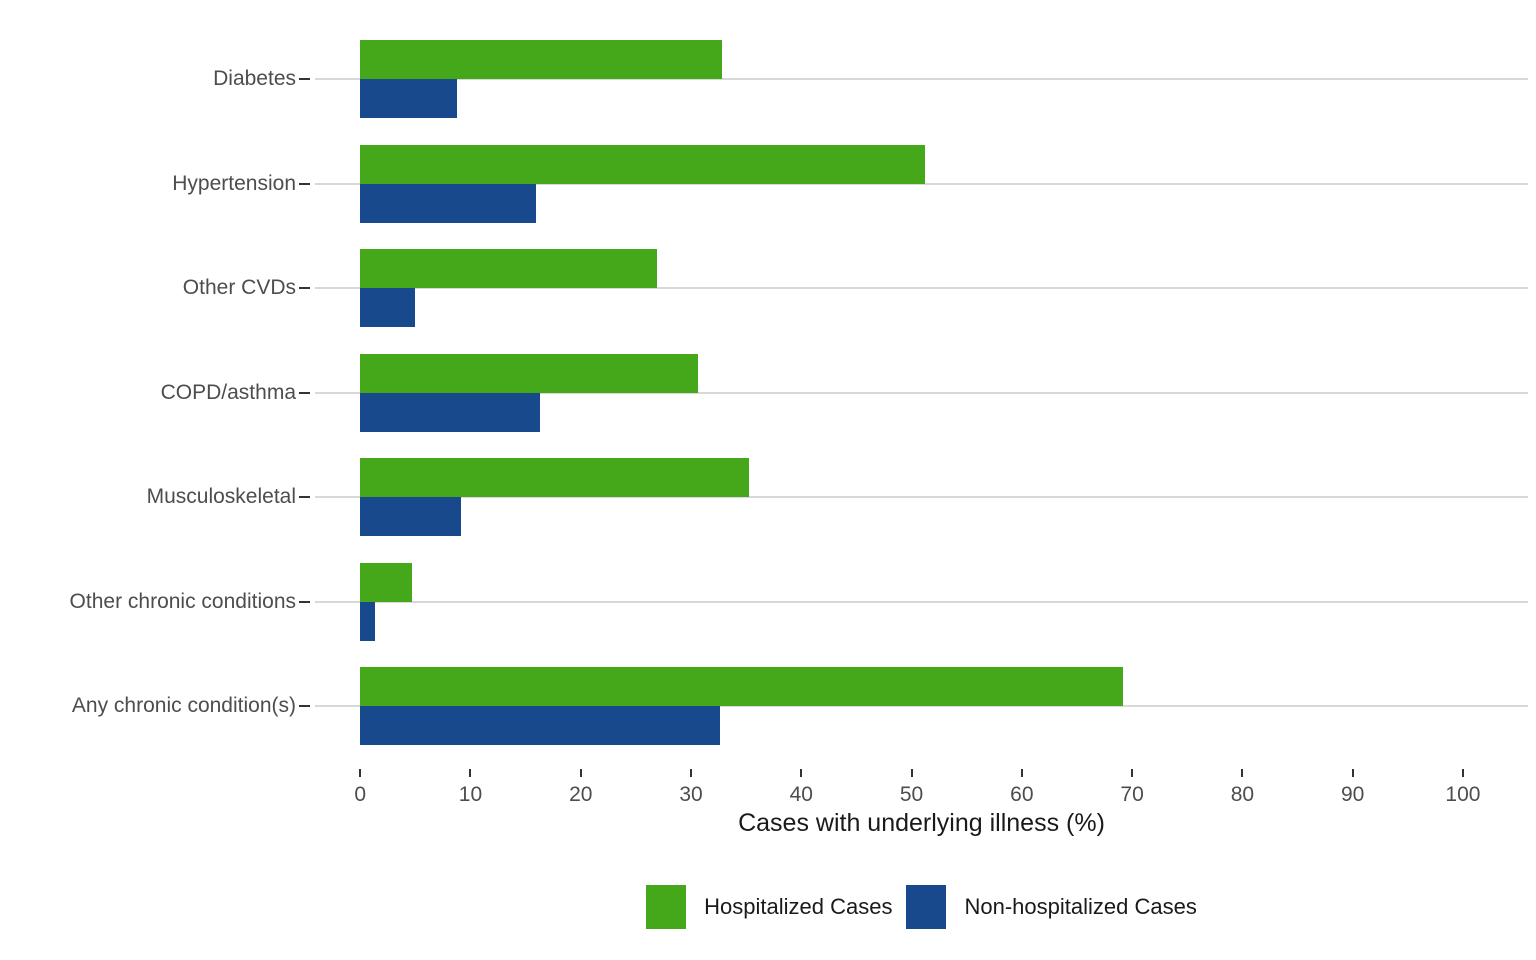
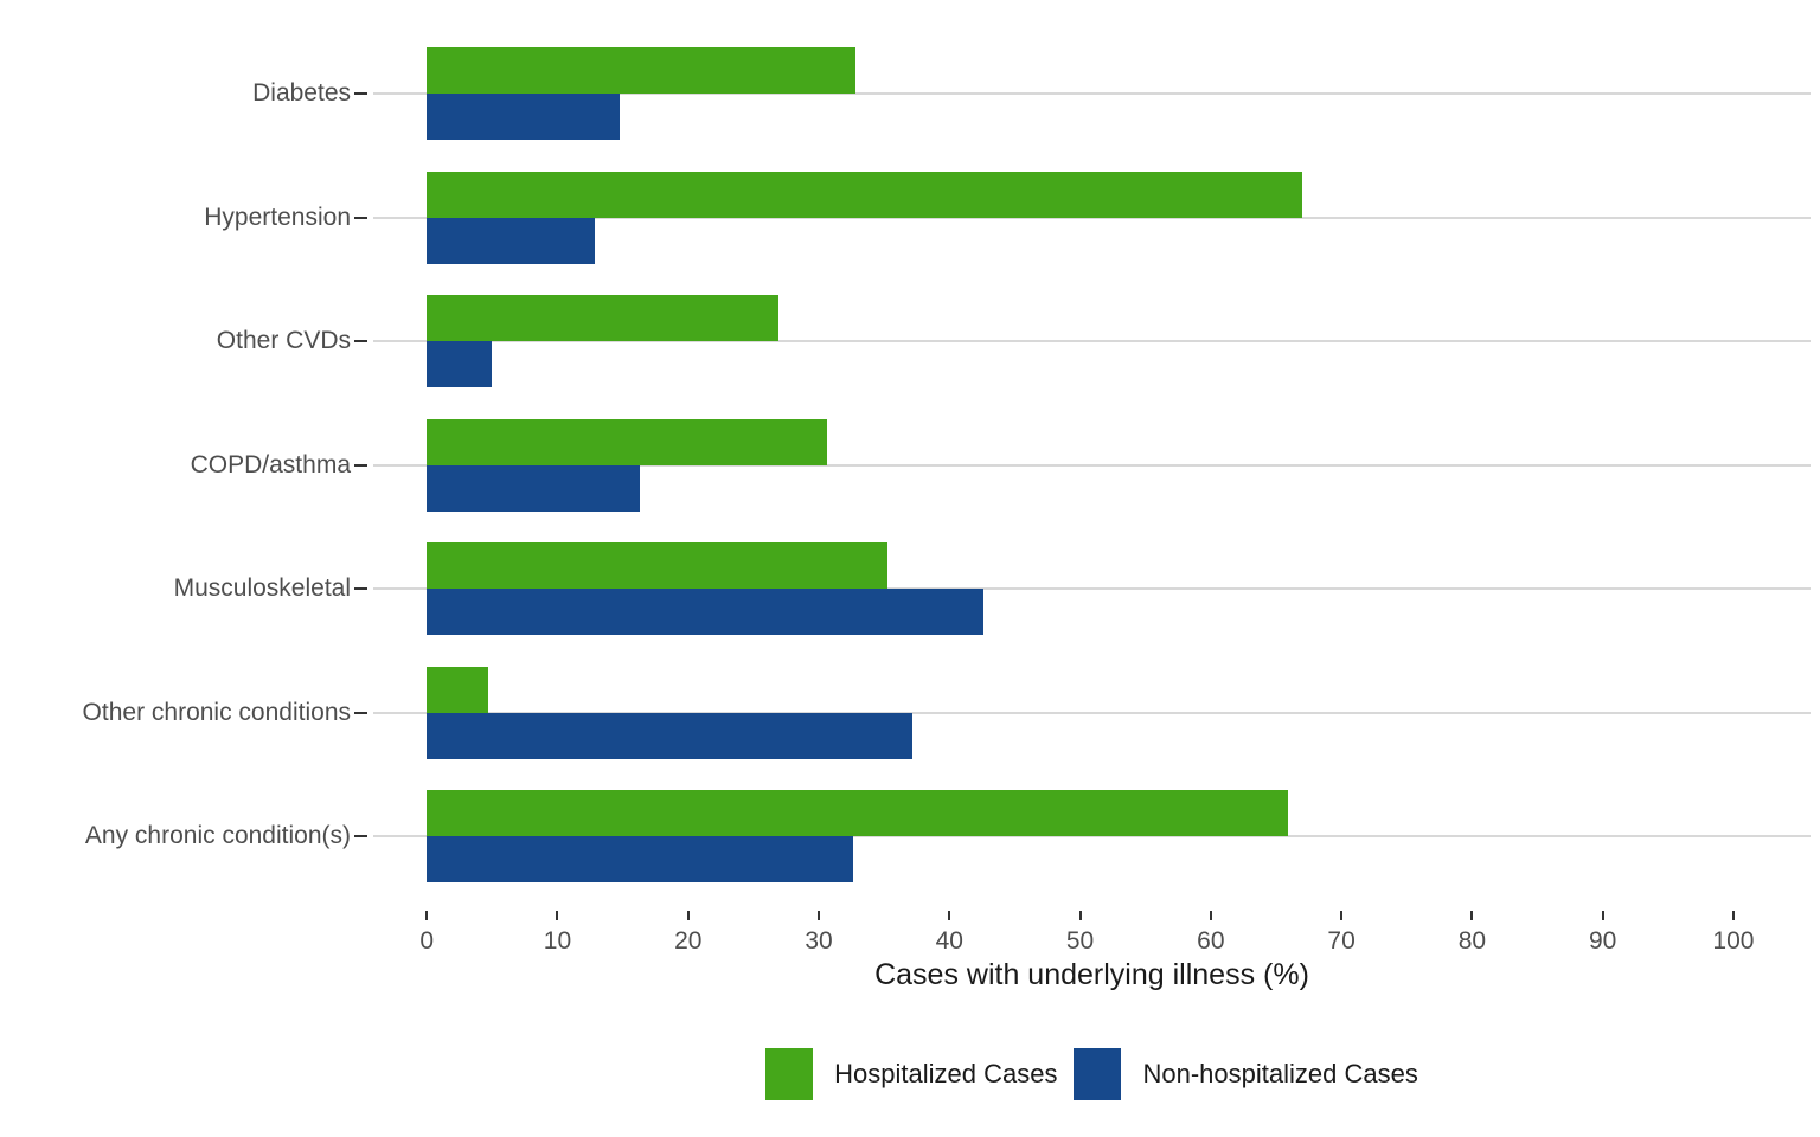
Non-hospitalized Cases/Diabetes: 8.8 -> 14.8
Hospitalized Cases/Hypertension: 51.2 -> 67.0
Non-hospitalized Cases/Hypertension: 15.9 -> 12.9
Non-hospitalized Cases/Musculoskeletal: 9.1 -> 42.6
Non-hospitalized Cases/Other chronic conditions: 1.3 -> 37.2
Hospitalized Cases/Any chronic condition(s): 69.2 -> 65.9
